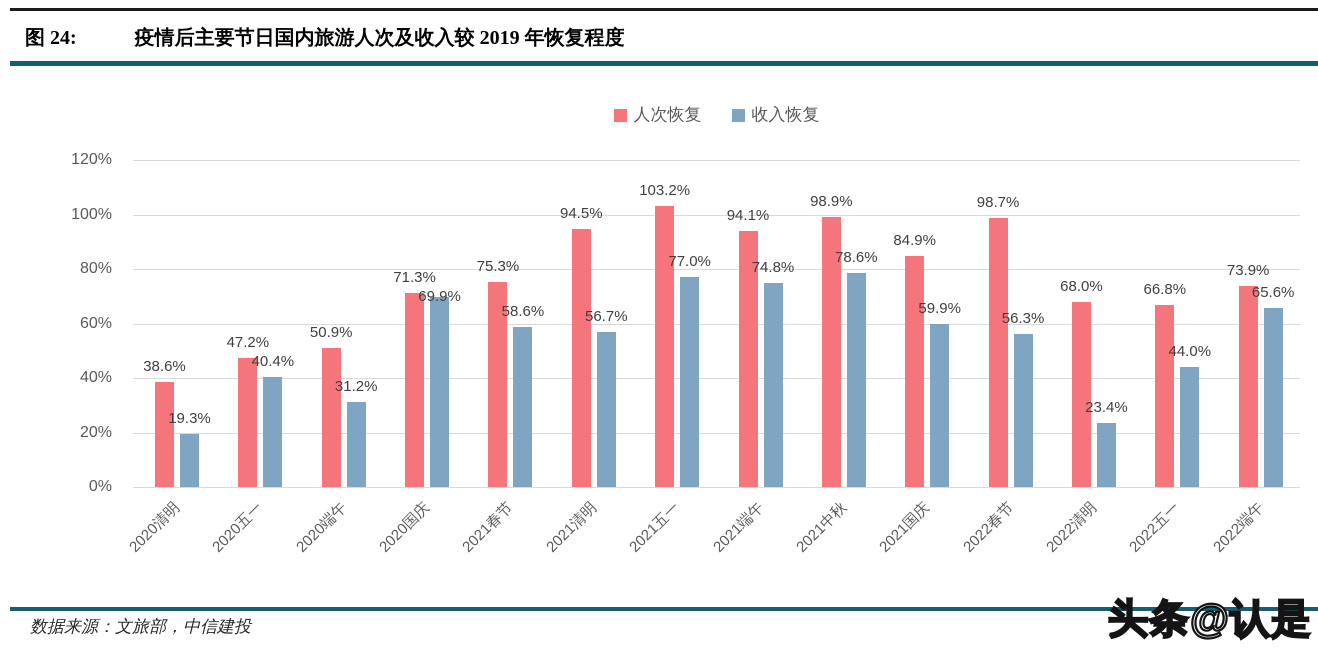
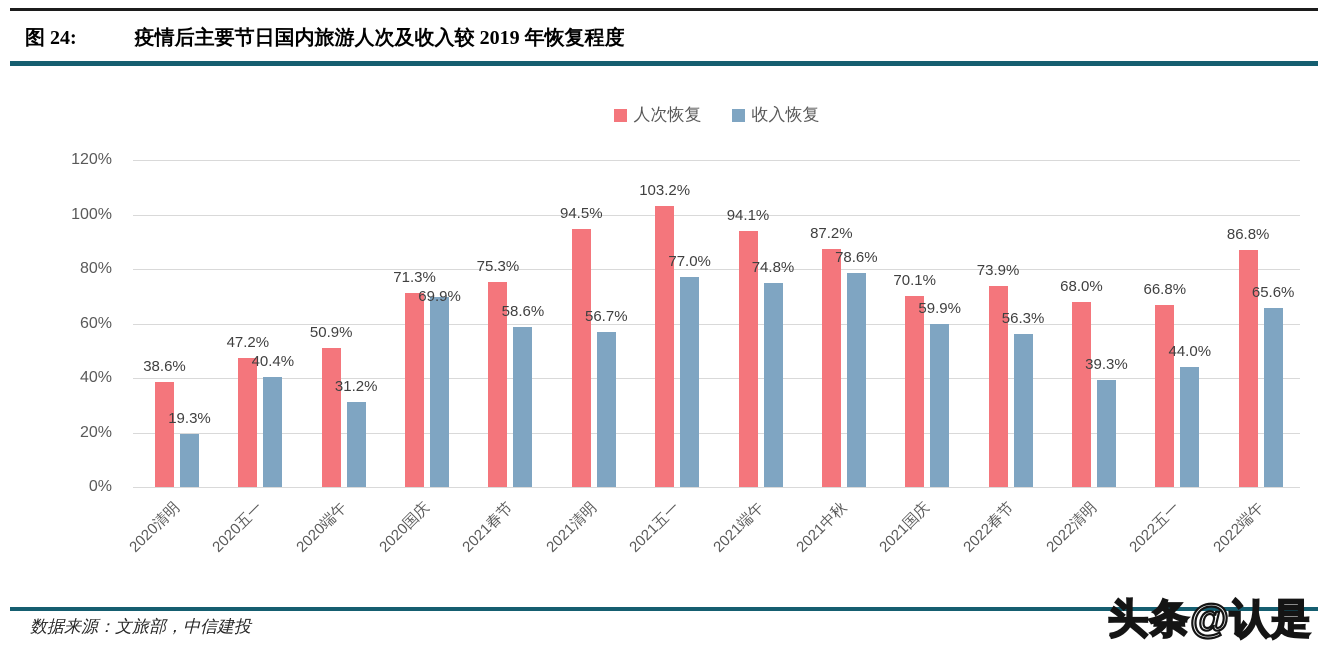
人次恢复/2021中秋: 98.9% -> 87.2%
人次恢复/2021国庆: 84.9% -> 70.1%
人次恢复/2022春节: 98.7% -> 73.9%
收入恢复/2022清明: 23.4% -> 39.3%
人次恢复/2022端午: 73.9% -> 86.8%
